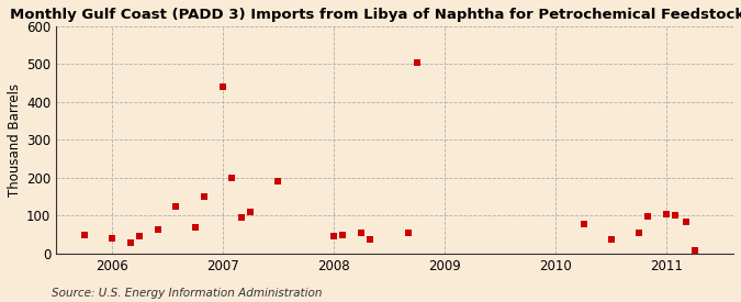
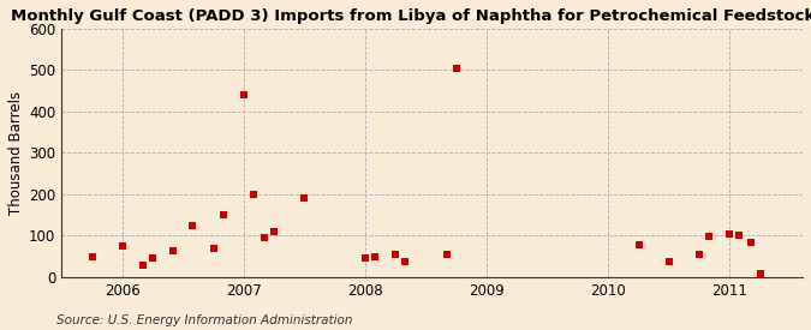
2006: 40 -> 75
